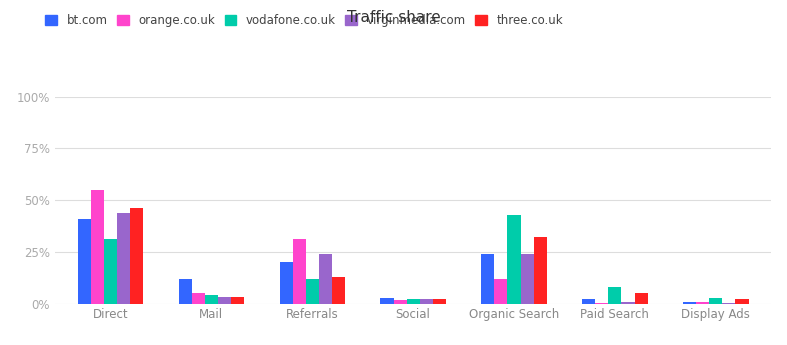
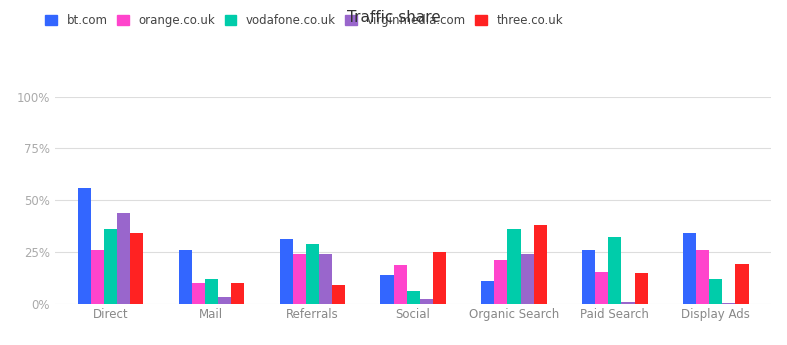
bt.com/Direct: 41.0% -> 56.0%
orange.co.uk/Direct: 55.0% -> 26.0%
vodafone.co.uk/Direct: 31.0% -> 36.0%
three.co.uk/Direct: 46% -> 34%
bt.com/Mail: 12.0% -> 26.0%
orange.co.uk/Mail: 5.0% -> 10.0%
vodafone.co.uk/Mail: 4.0% -> 12.0%
three.co.uk/Mail: 3% -> 10%
bt.com/Referrals: 20.0% -> 31.0%
orange.co.uk/Referrals: 31.0% -> 24.0%
vodafone.co.uk/Referrals: 12.0% -> 29.0%
three.co.uk/Referrals: 13% -> 9%
bt.com/Social: 2.5% -> 14.0%
orange.co.uk/Social: 1.5% -> 18.5%
vodafone.co.uk/Social: 2.0% -> 6.0%
three.co.uk/Social: 2% -> 25%
bt.com/Organic Search: 24.0% -> 11.0%
orange.co.uk/Organic Search: 12.0% -> 21.0%
vodafone.co.uk/Organic Search: 43.0% -> 36.0%
three.co.uk/Organic Search: 32% -> 38%
bt.com/Paid Search: 2.0% -> 26.0%
orange.co.uk/Paid Search: 0.5% -> 15.5%
vodafone.co.uk/Paid Search: 8.0% -> 32.0%
three.co.uk/Paid Search: 5% -> 15%
bt.com/Display Ads: 1.0% -> 34.0%
orange.co.uk/Display Ads: 1.0% -> 26.0%
vodafone.co.uk/Display Ads: 2.5% -> 12.0%
three.co.uk/Display Ads: 2% -> 19%
